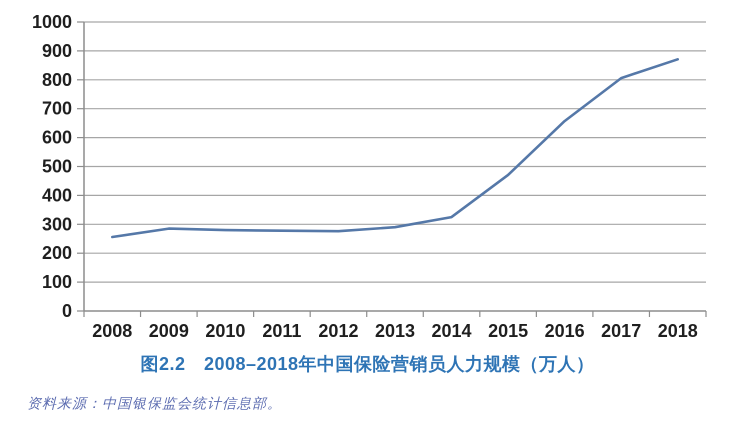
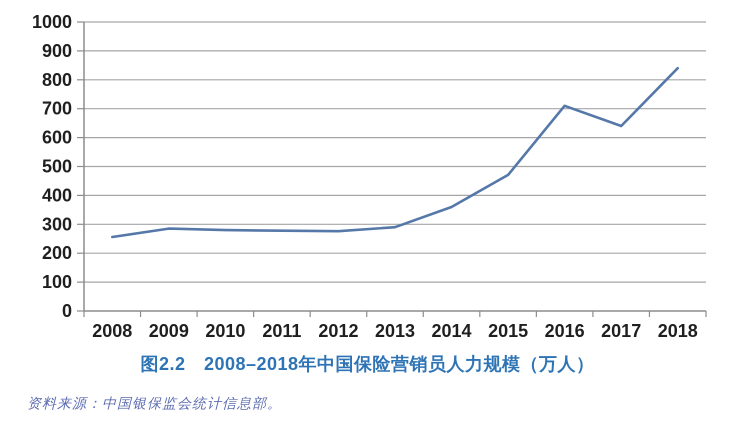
2014: 320 -> 360
2016: 660 -> 710
2017: 810 -> 640
2018: 870 -> 840
